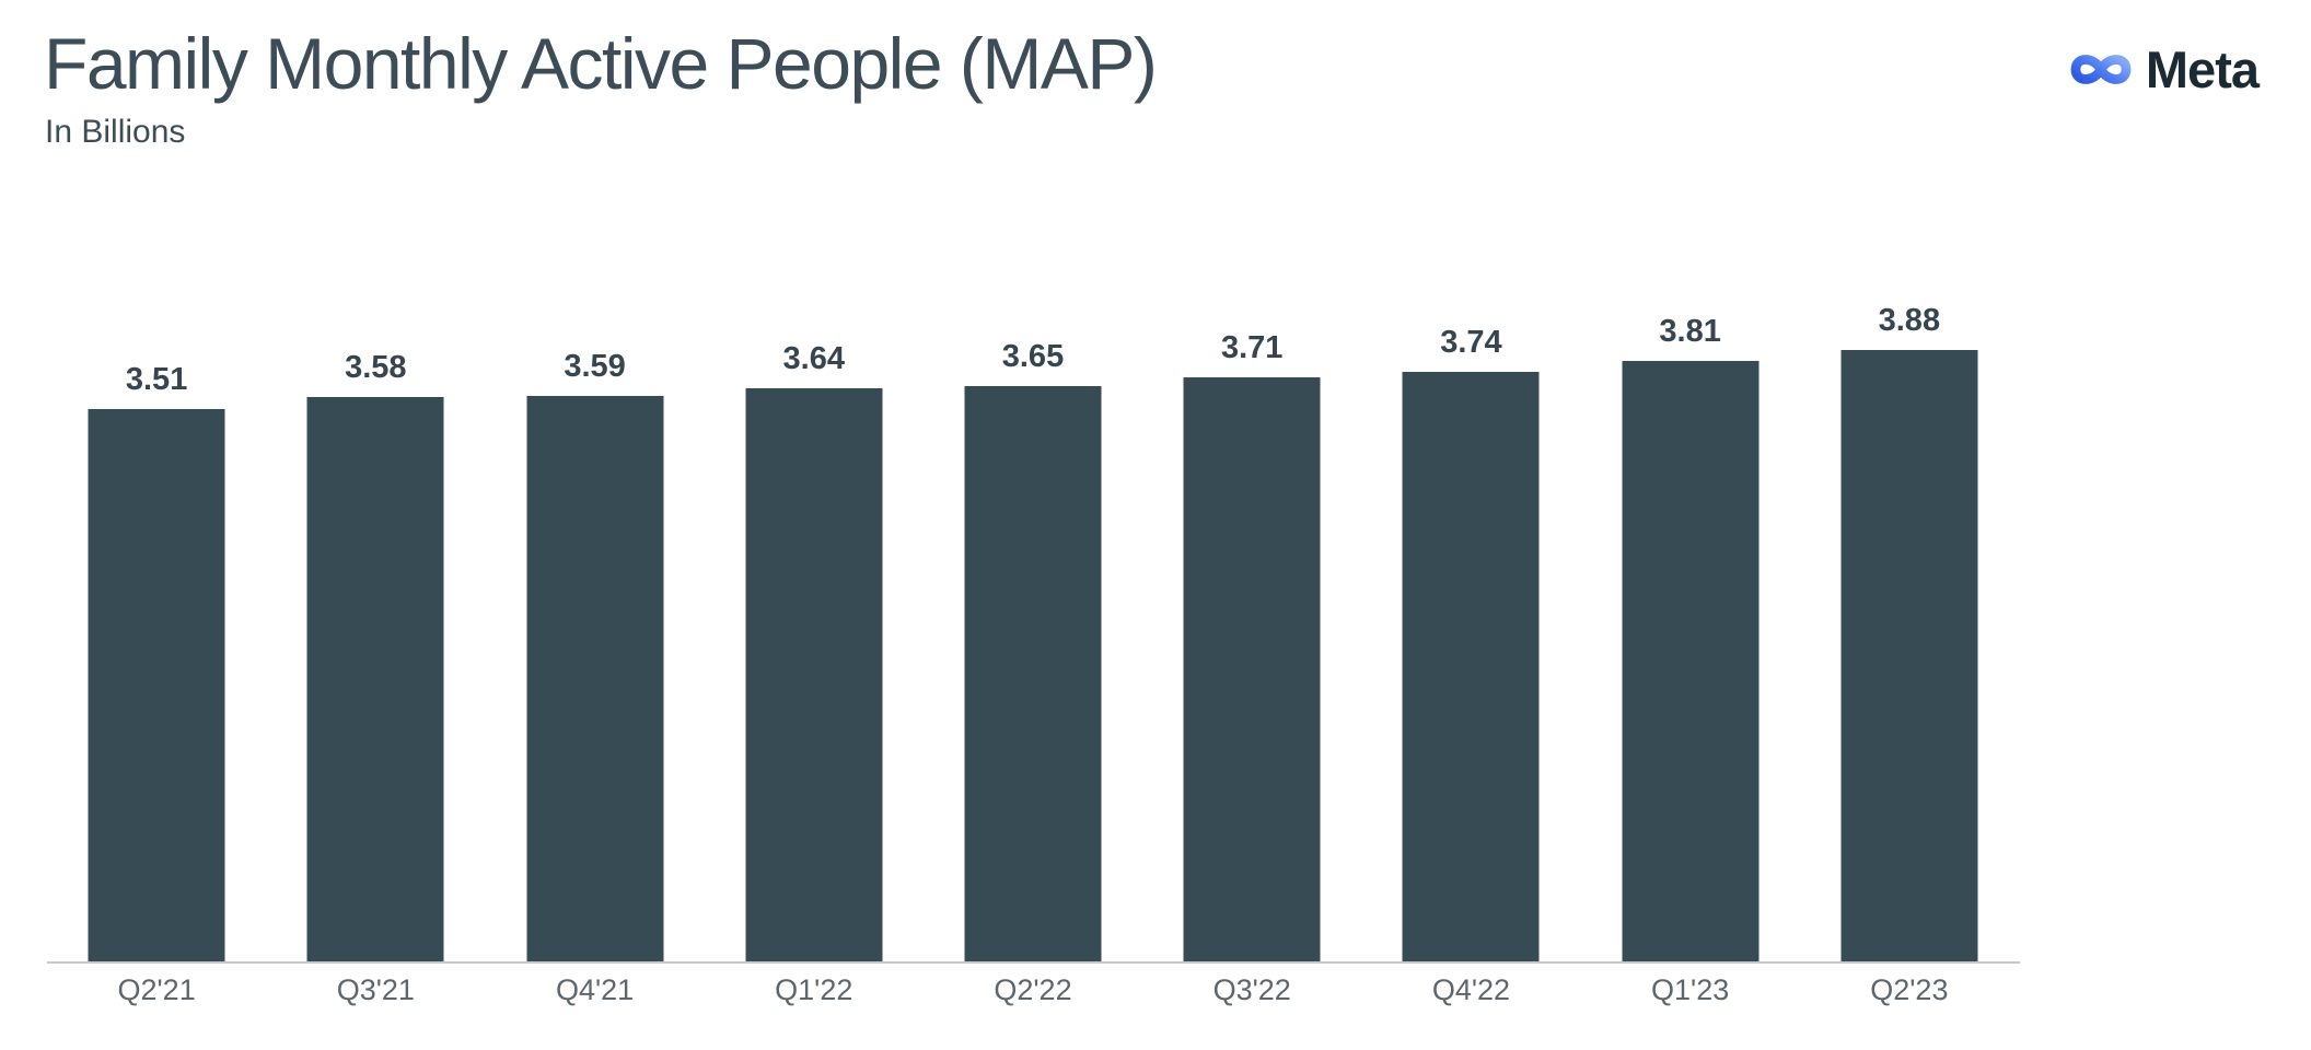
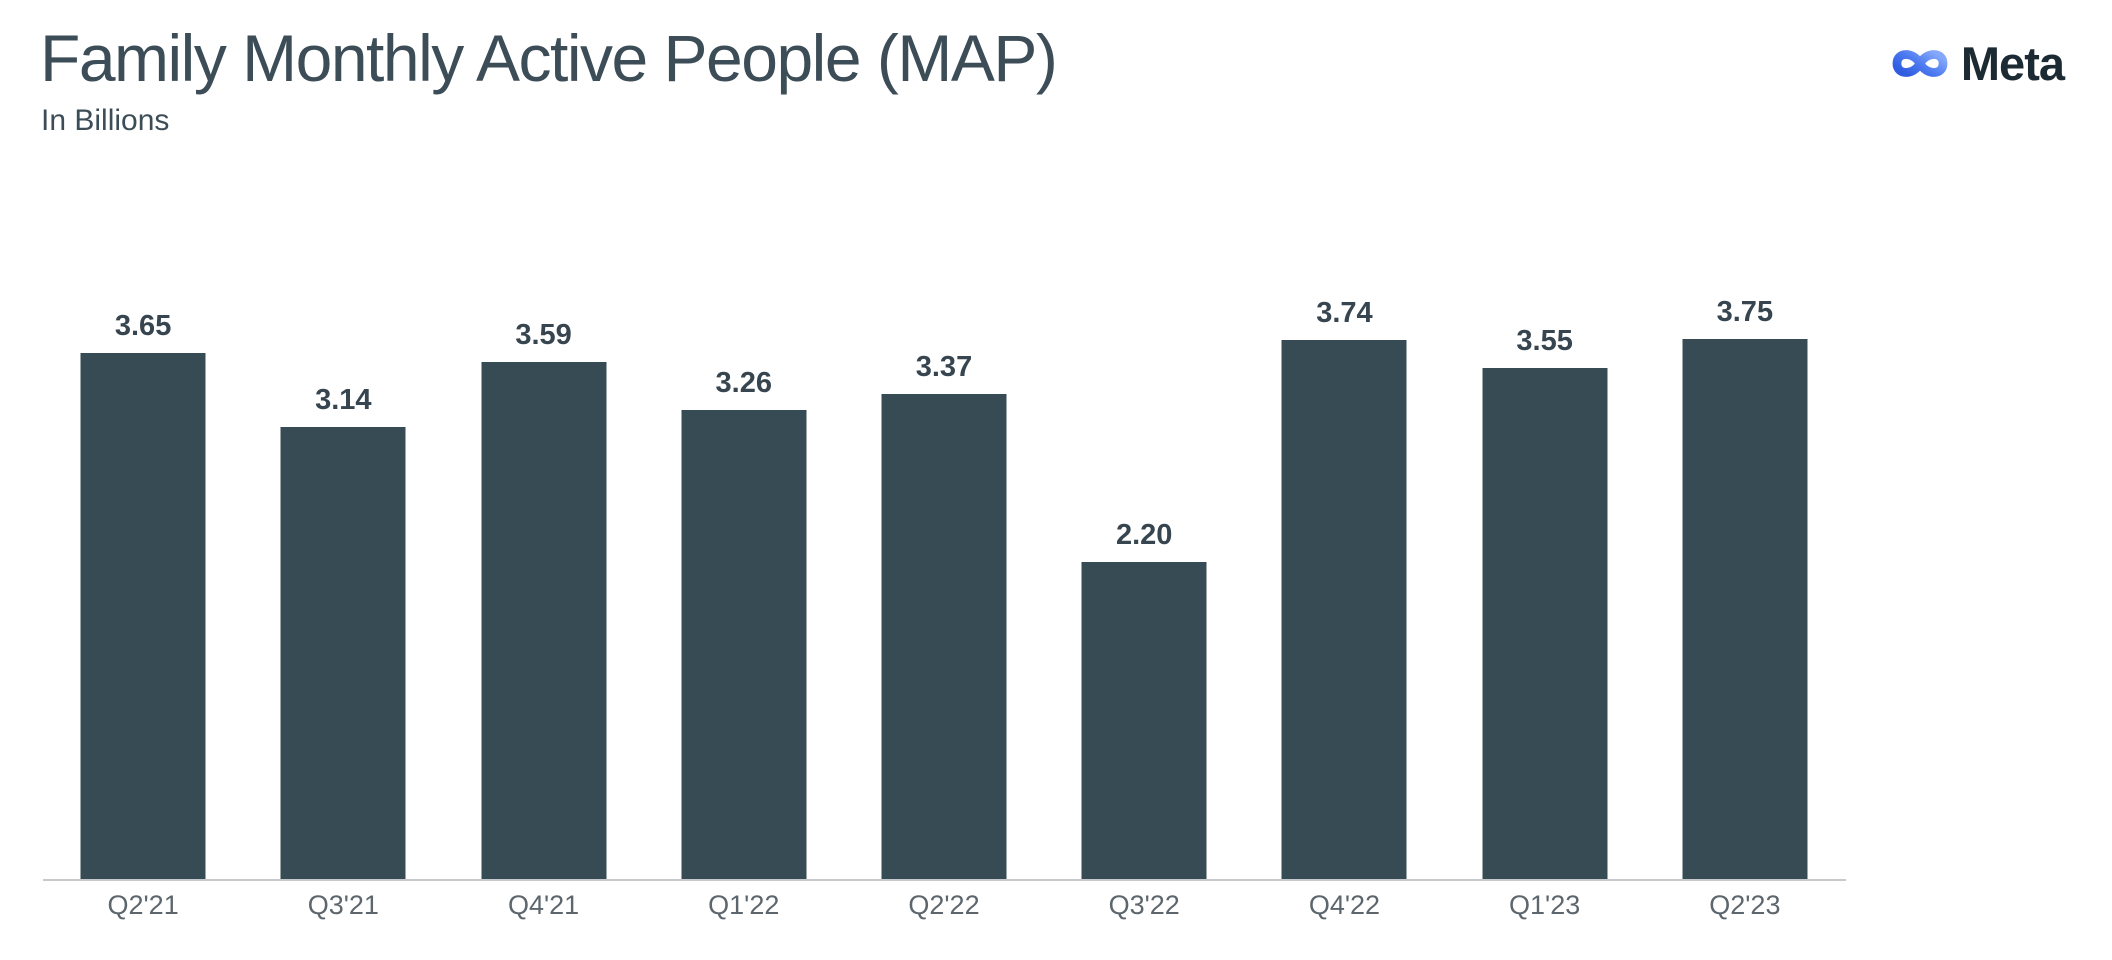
Q2'21: 3.51 -> 3.65
Q3'21: 3.58 -> 3.14
Q1'22: 3.64 -> 3.26
Q2'22: 3.65 -> 3.37
Q3'22: 3.71 -> 2.20
Q1'23: 3.81 -> 3.55
Q2'23: 3.88 -> 3.75
